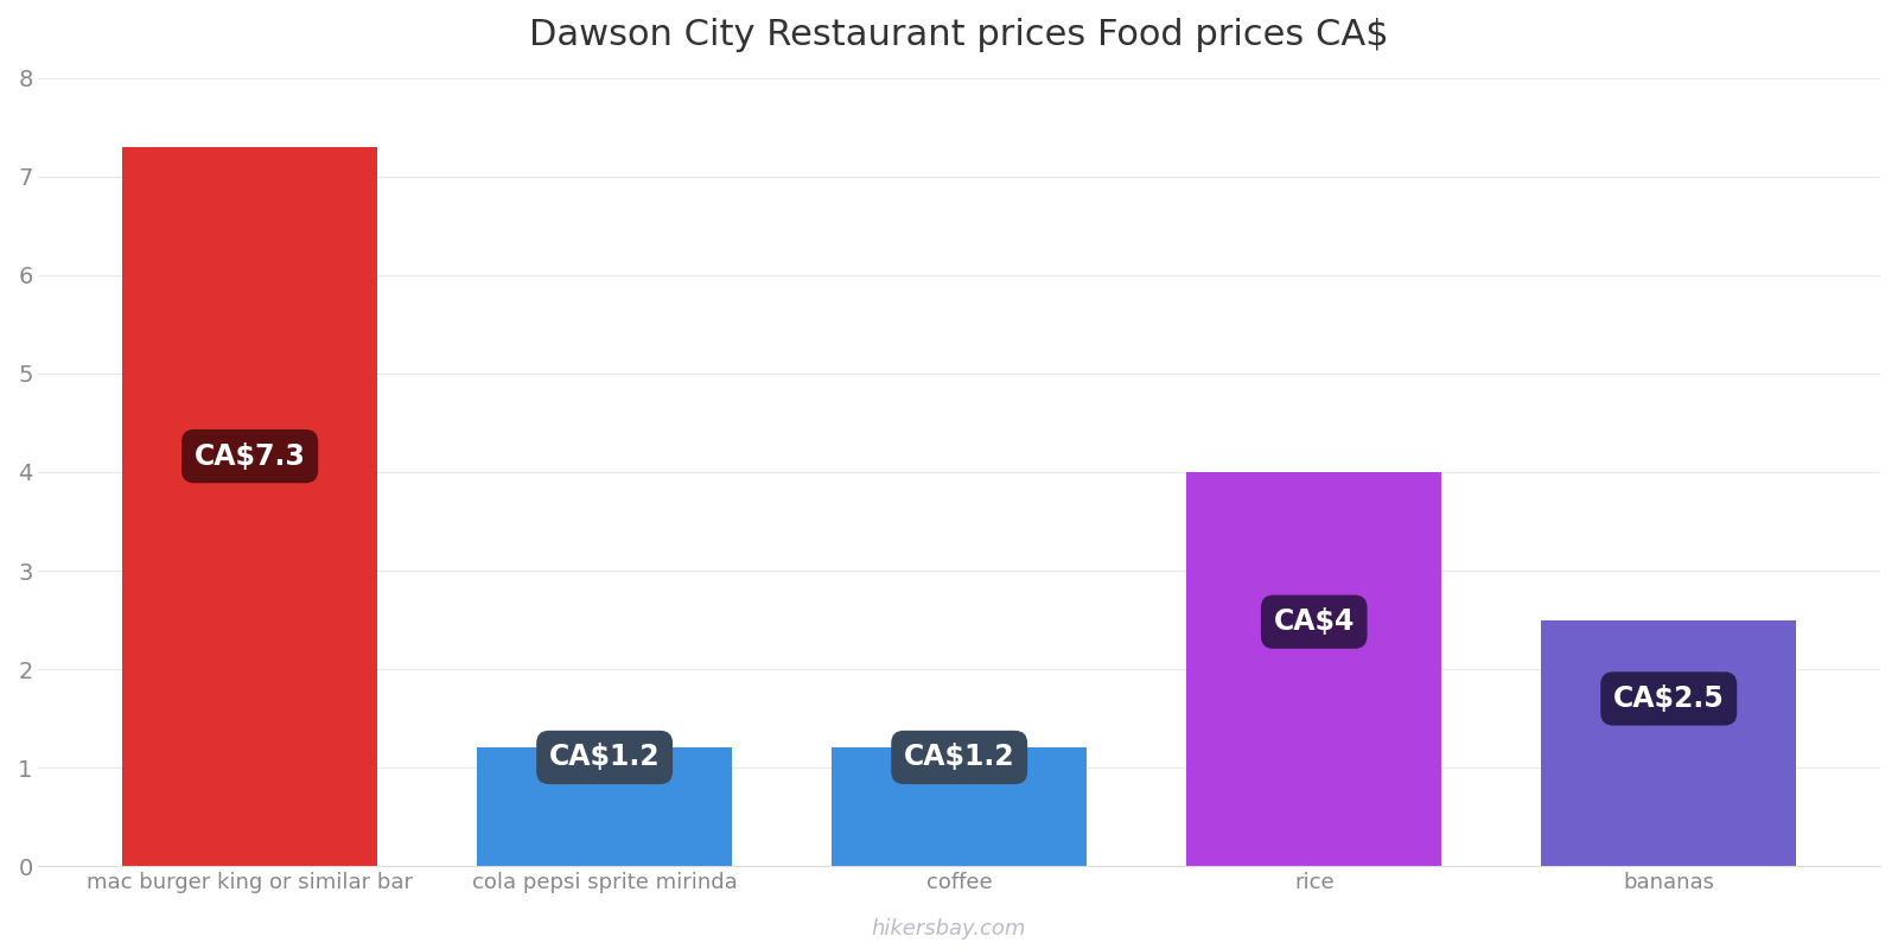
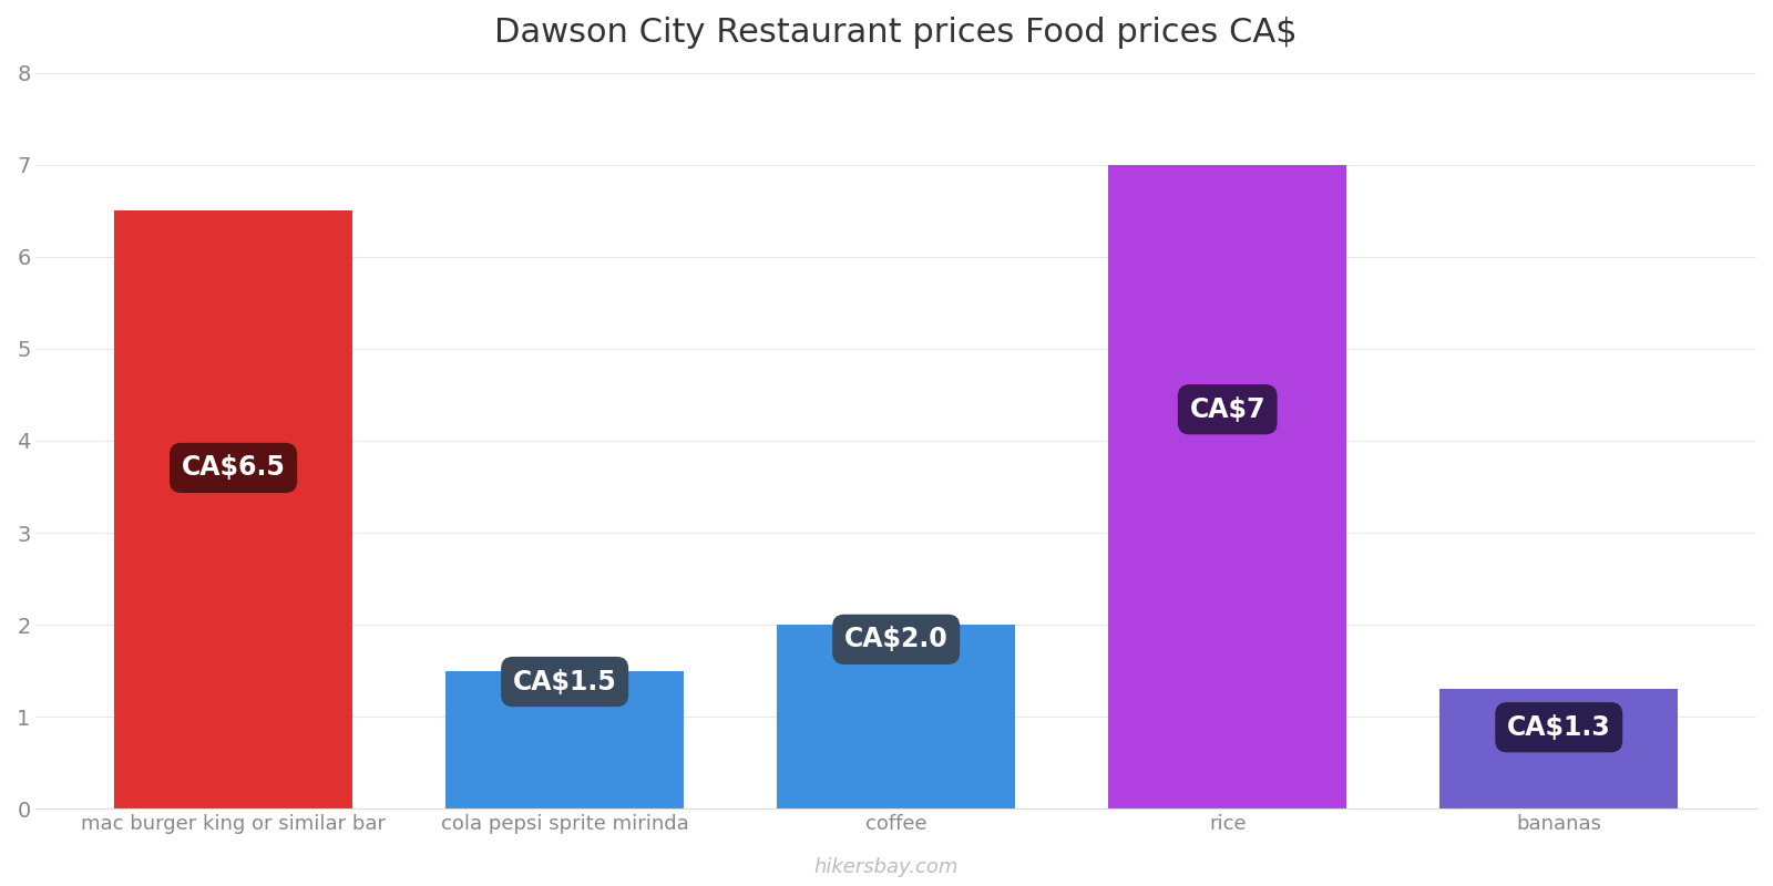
mac burger king or similar bar: CA$7.3 -> CA$6.5
cola pepsi sprite mirinda: CA$1.2 -> CA$1.5
coffee: CA$1.2 -> CA$2.0
rice: CA$4 -> CA$7
bananas: CA$2.5 -> CA$1.3
